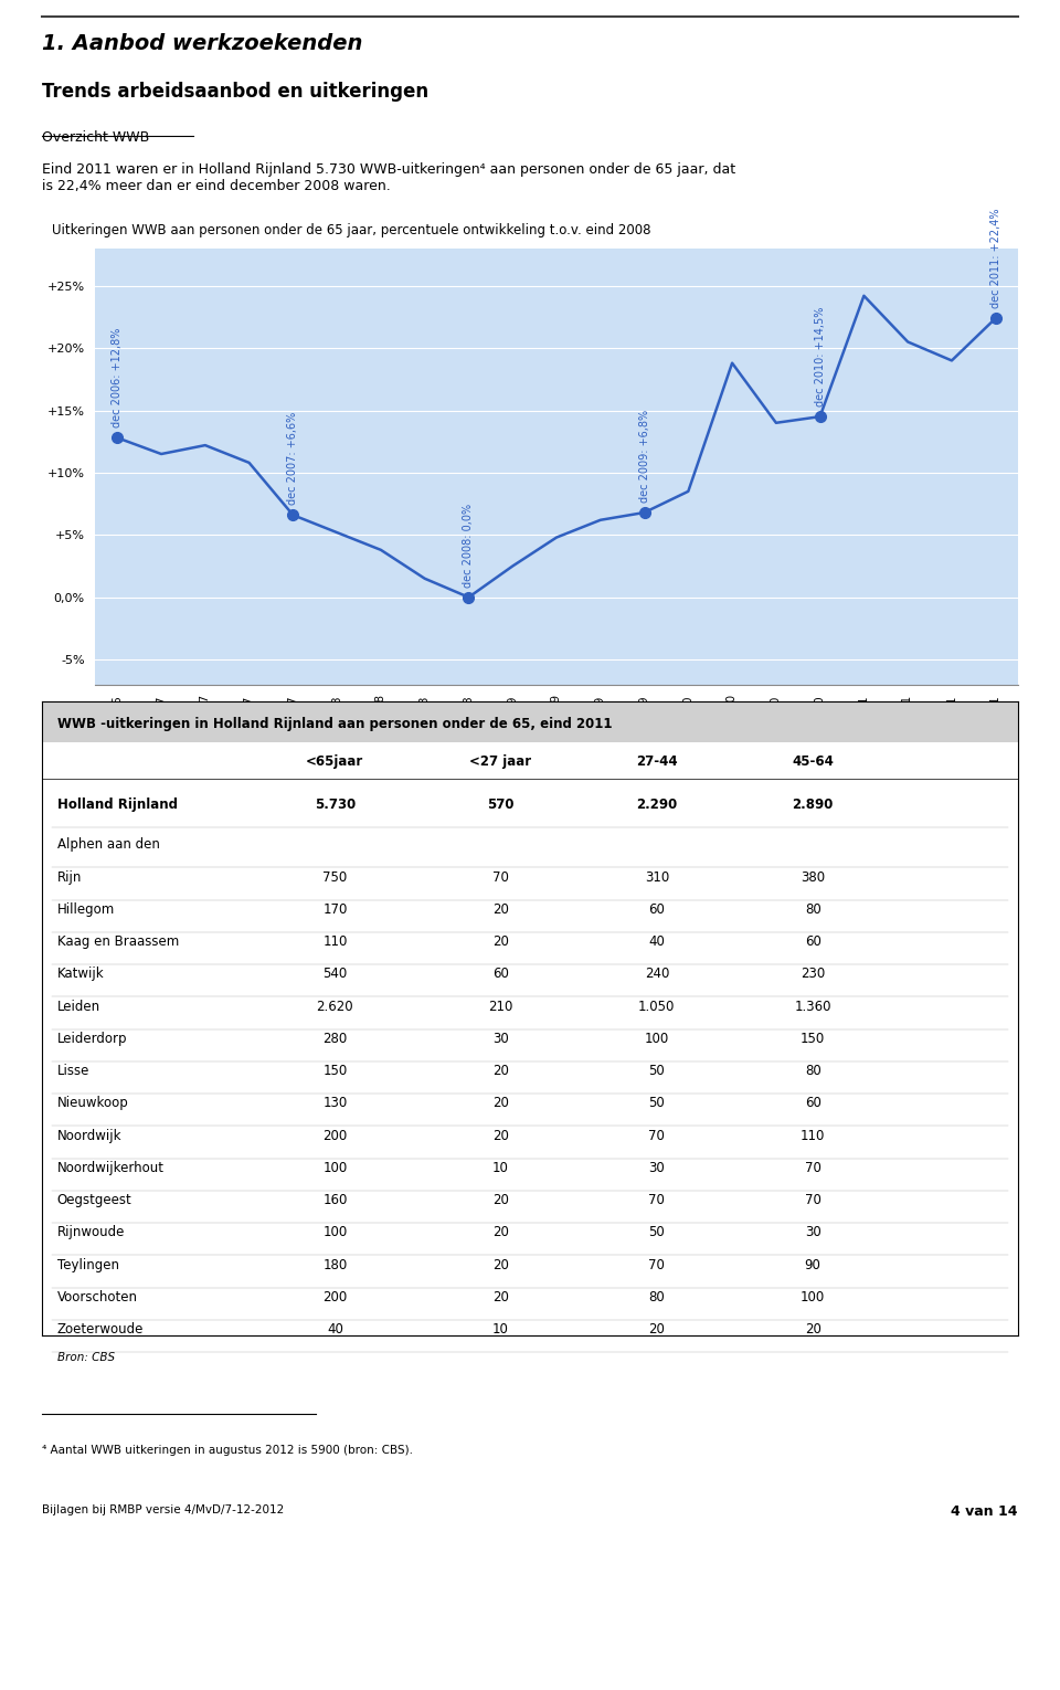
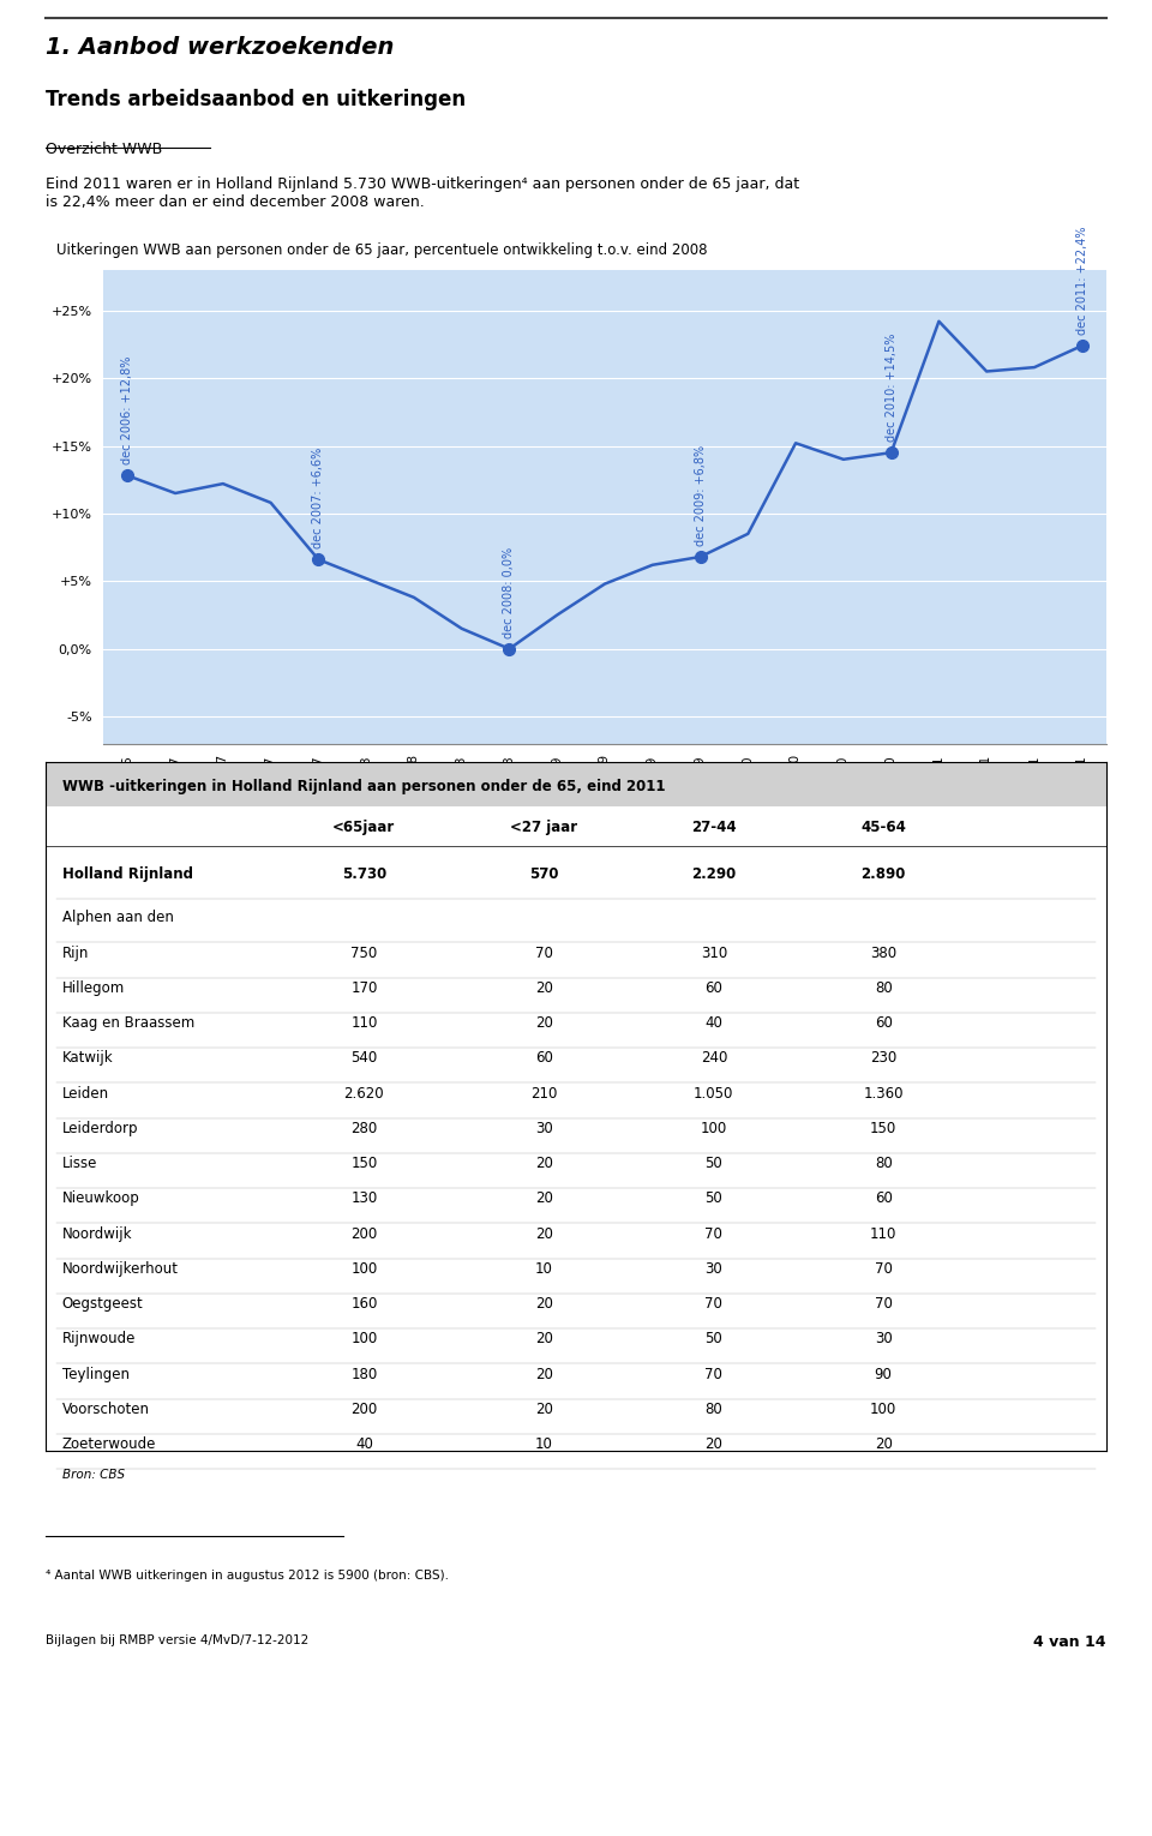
jun-10: 18,8% -> 15,2%
sep-11: 19,0% -> 20,8%
